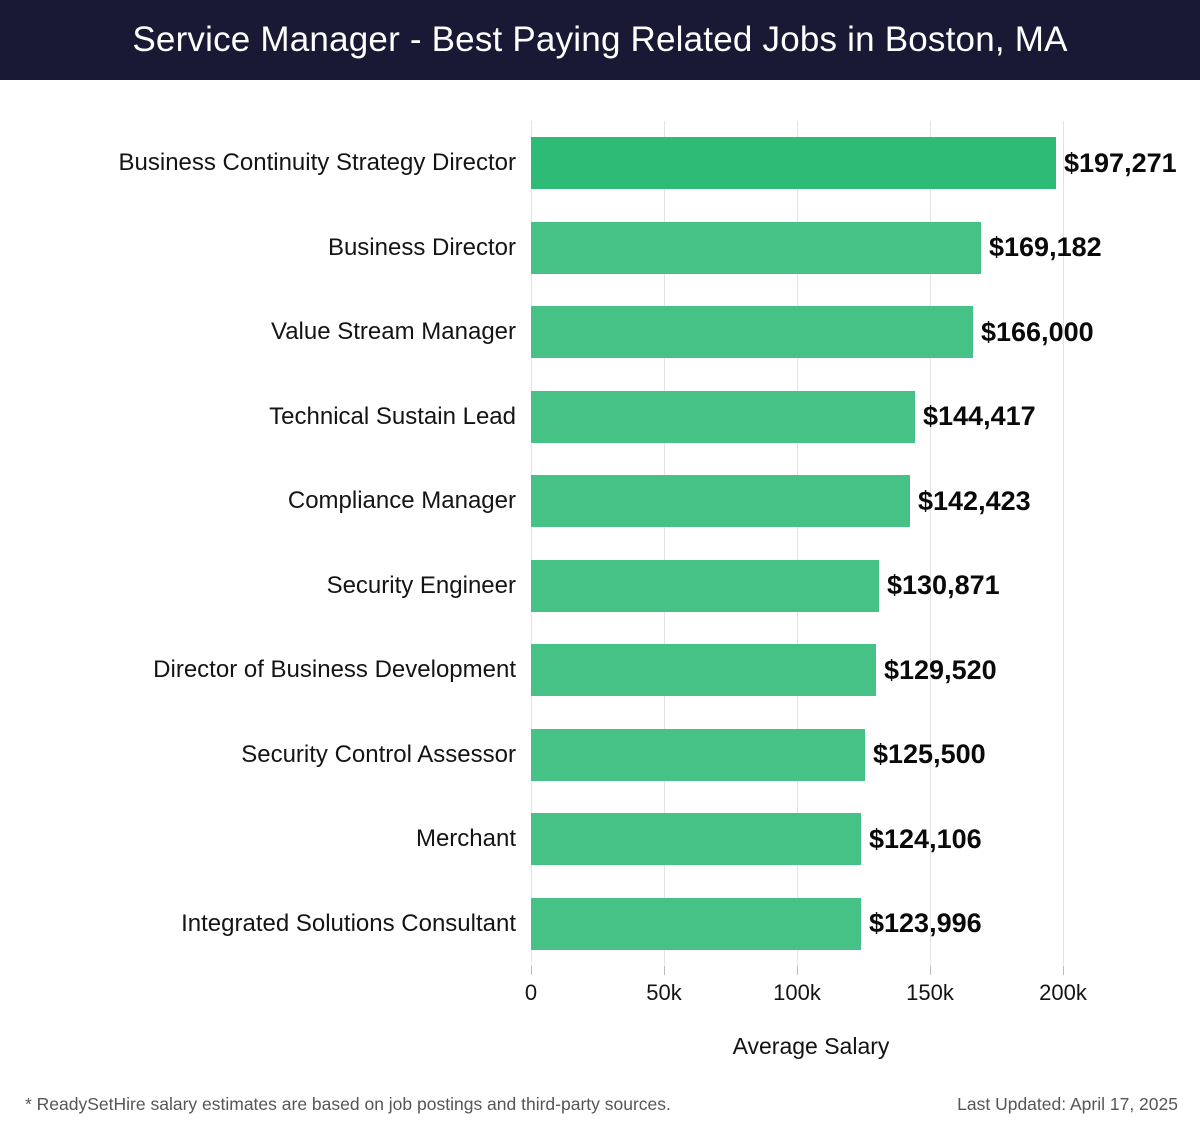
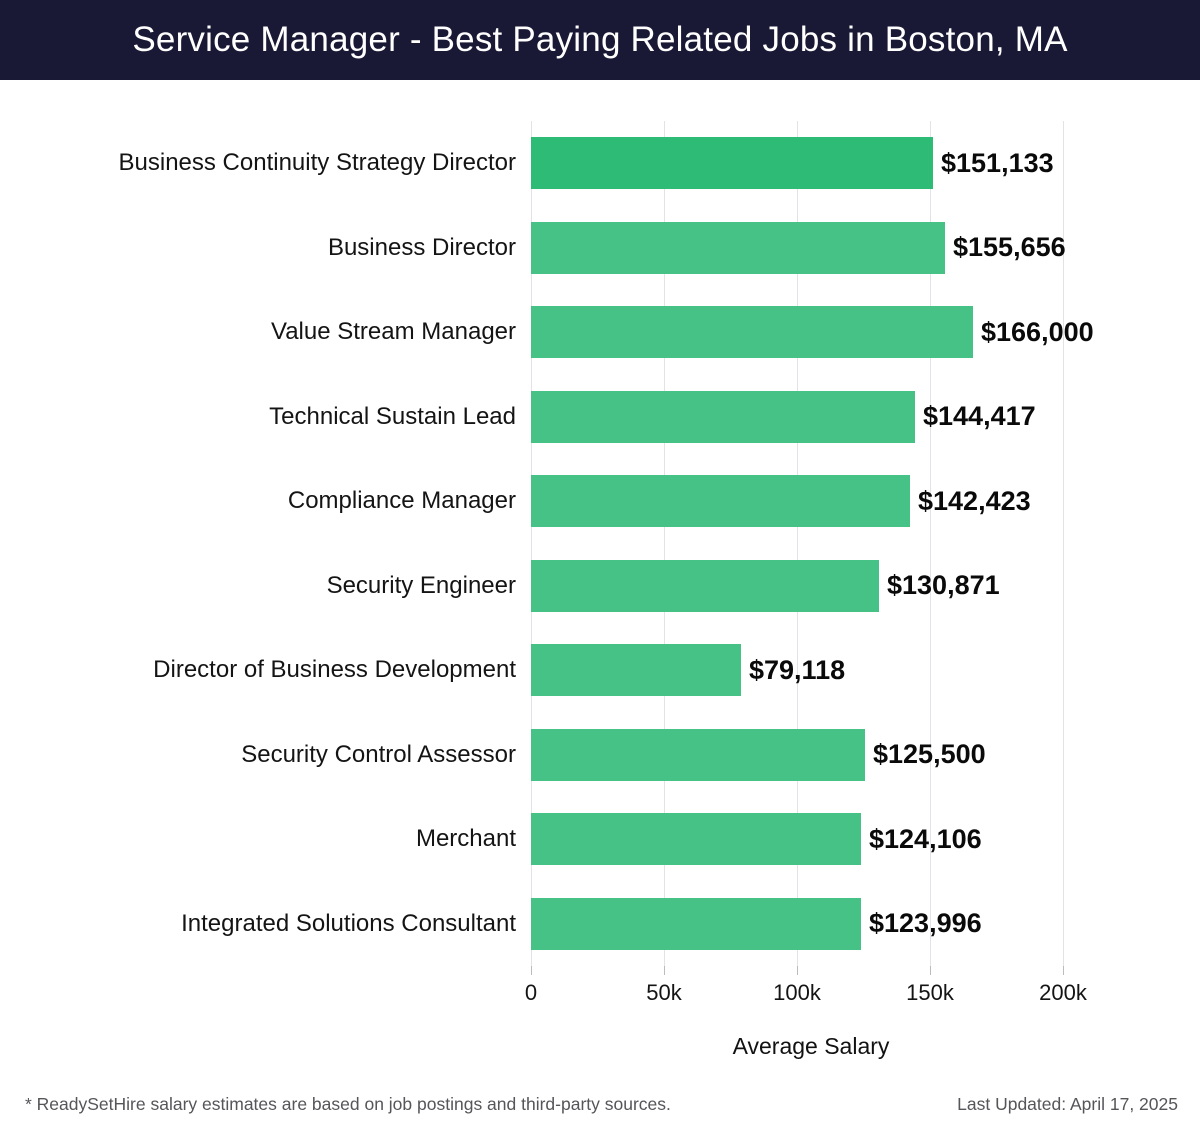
Business Continuity Strategy Director: $197,271 -> $151,133
Business Director: $169,182 -> $155,656
Director of Business Development: $129,520 -> $79,118
